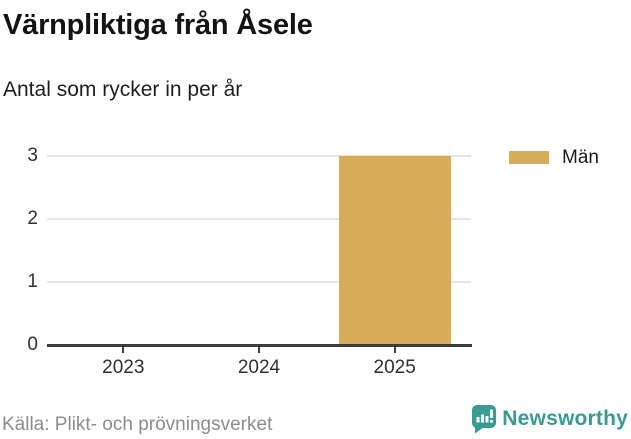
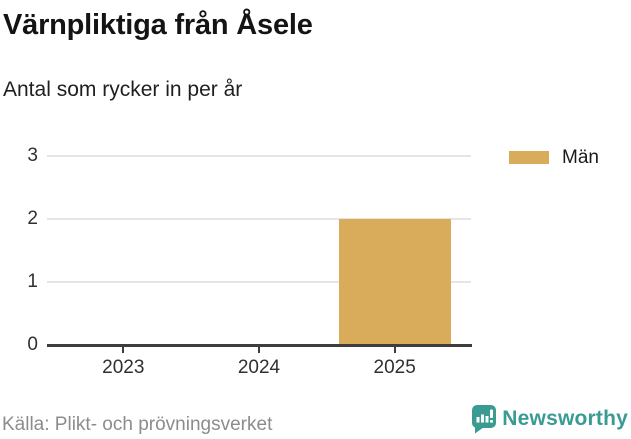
2025: 3 -> 2
